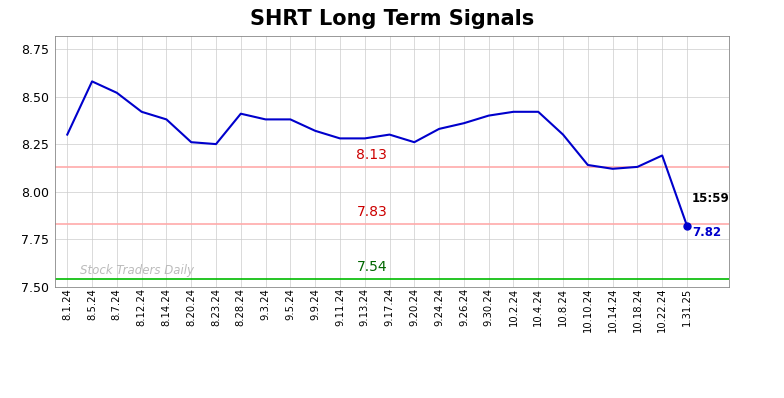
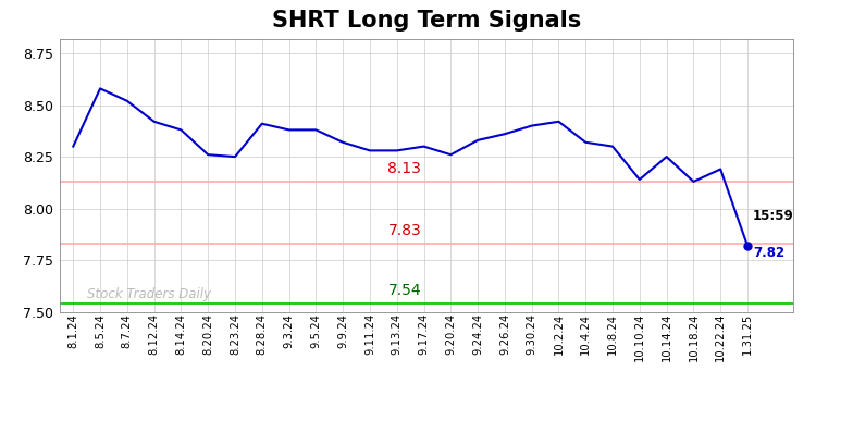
10.4.24: 8.42 -> 8.32
10.14.24: 8.12 -> 8.25
